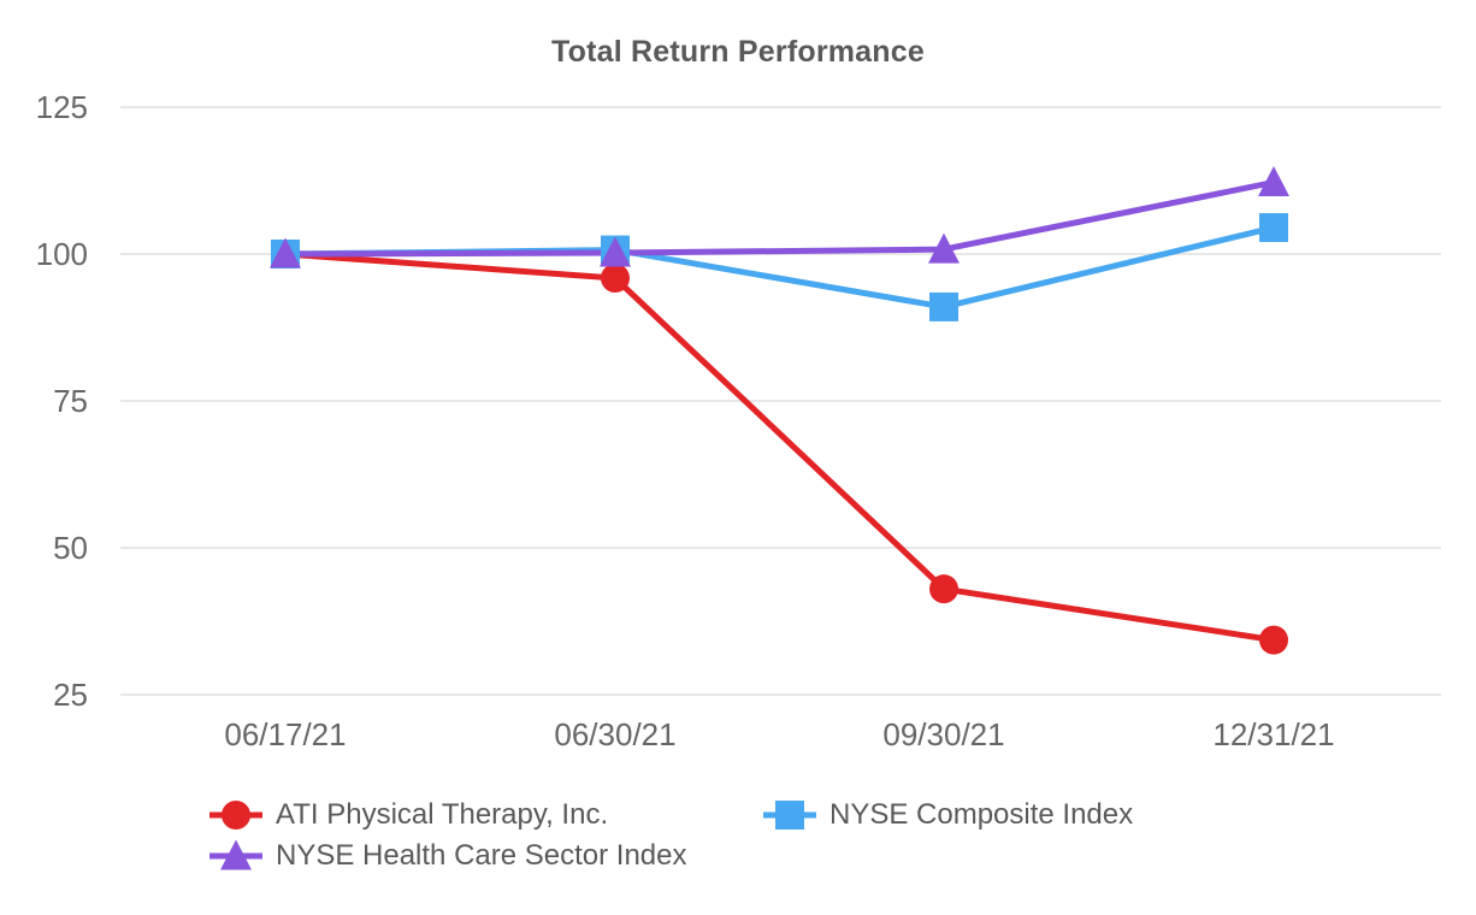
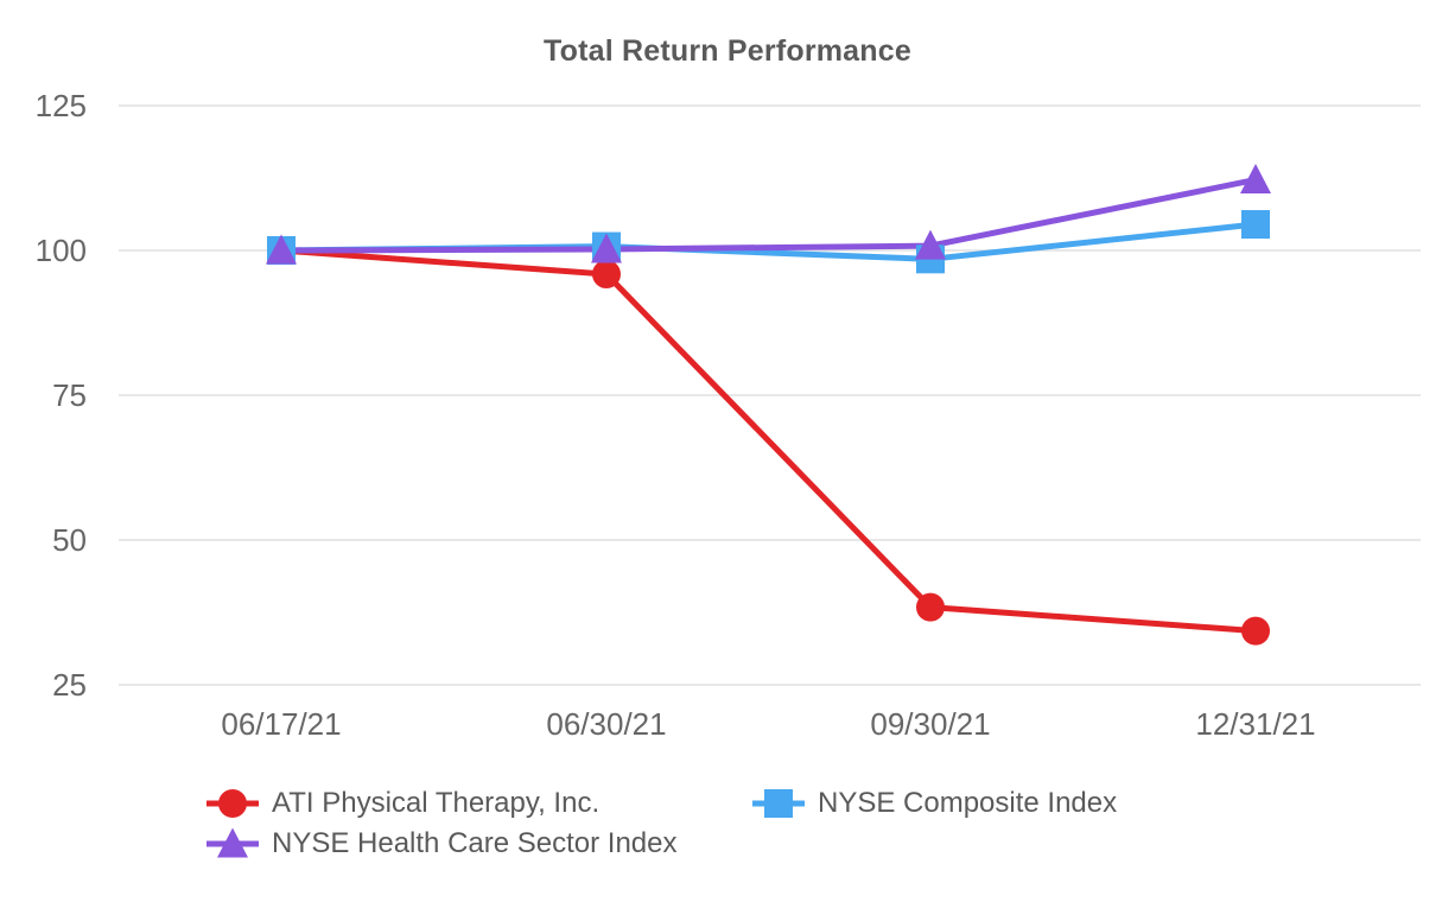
ATI Physical Therapy, Inc./09/30/21: 43 -> 38
NYSE Composite Index/09/30/21: 91 -> 98
